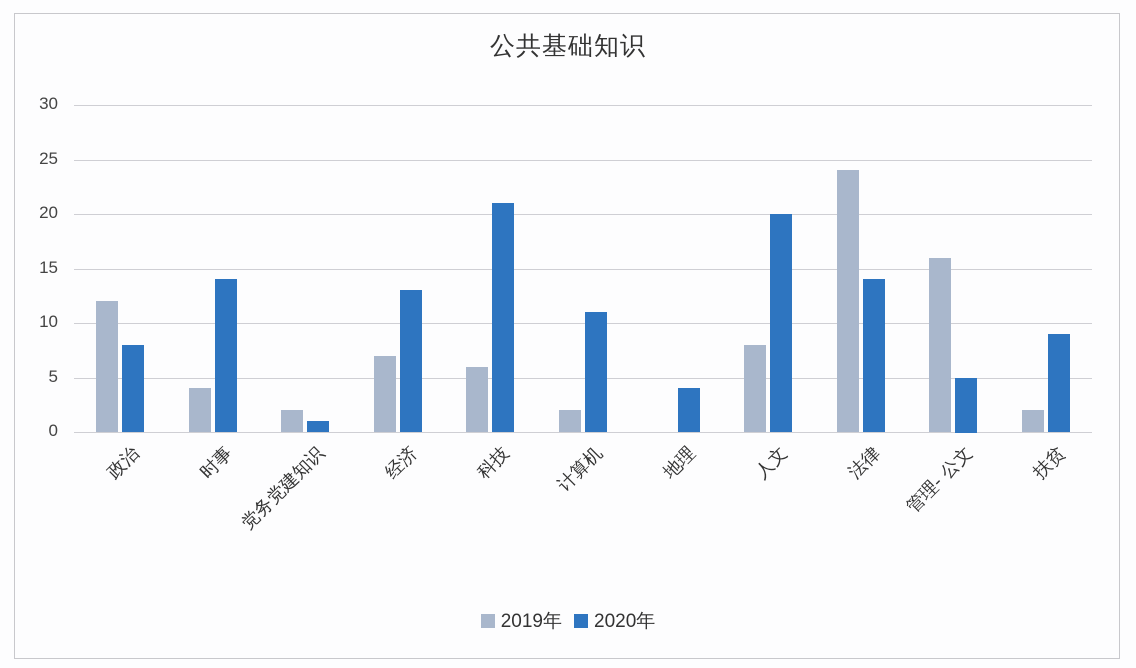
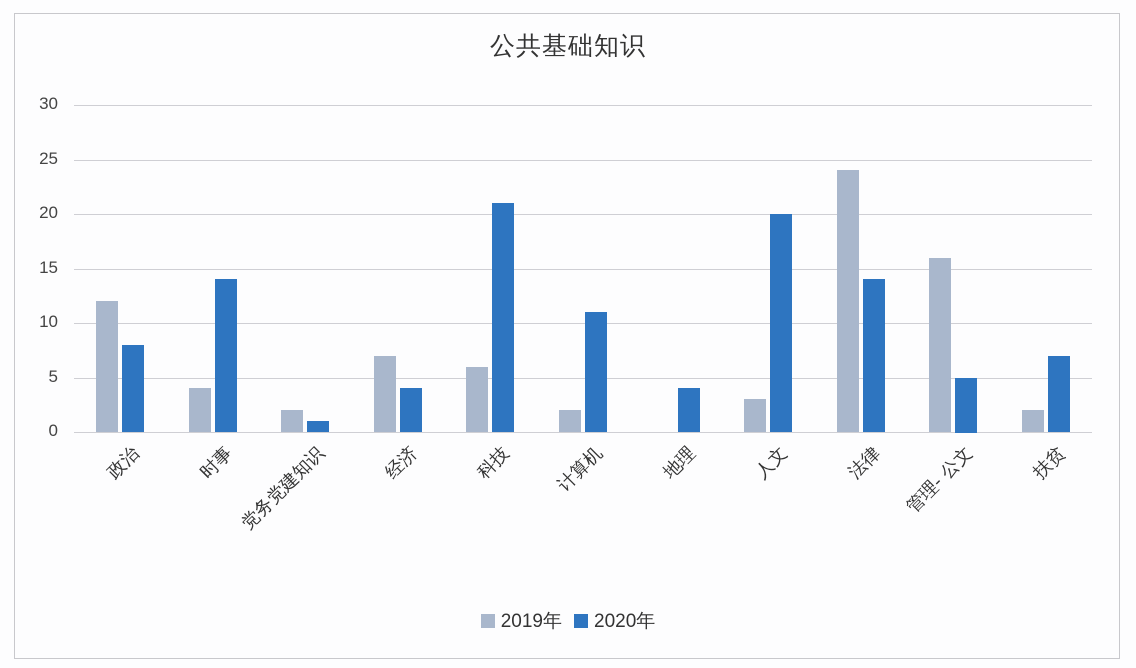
2020年/经济: 13 -> 4
2019年/人文: 8 -> 3
2020年/扶贫: 9 -> 7
